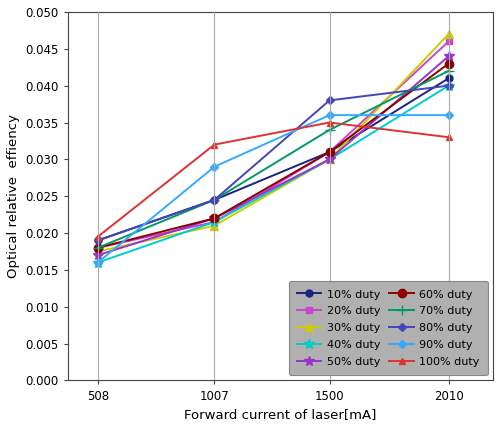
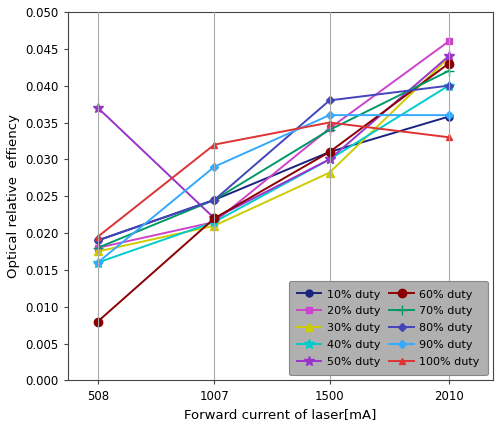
50% duty/508: 0.017 -> 0.037
60% duty/508: 0.018 -> 0.008
20% duty/1500: 0.0310 -> 0.0342
30% duty/1500: 0.0300 -> 0.0282
10% duty/2010: 0.0410 -> 0.0358
30% duty/2010: 0.0470 -> 0.0438
